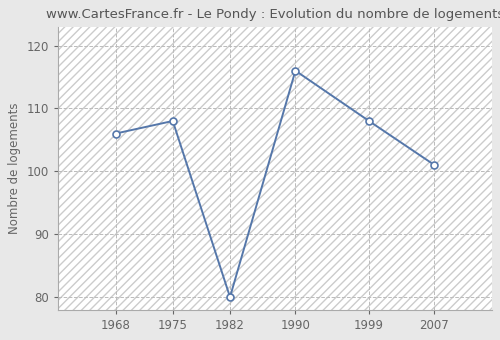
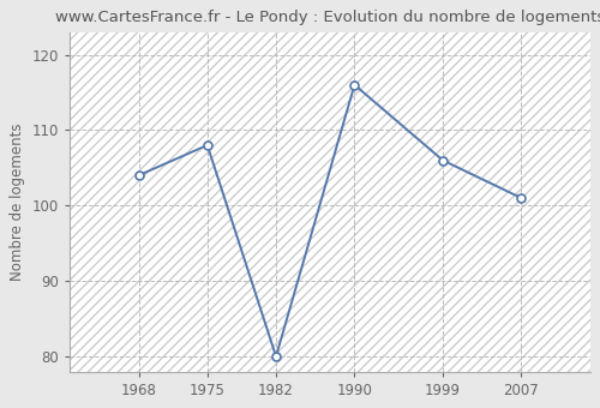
1968: 106 -> 104
1999: 108 -> 106
